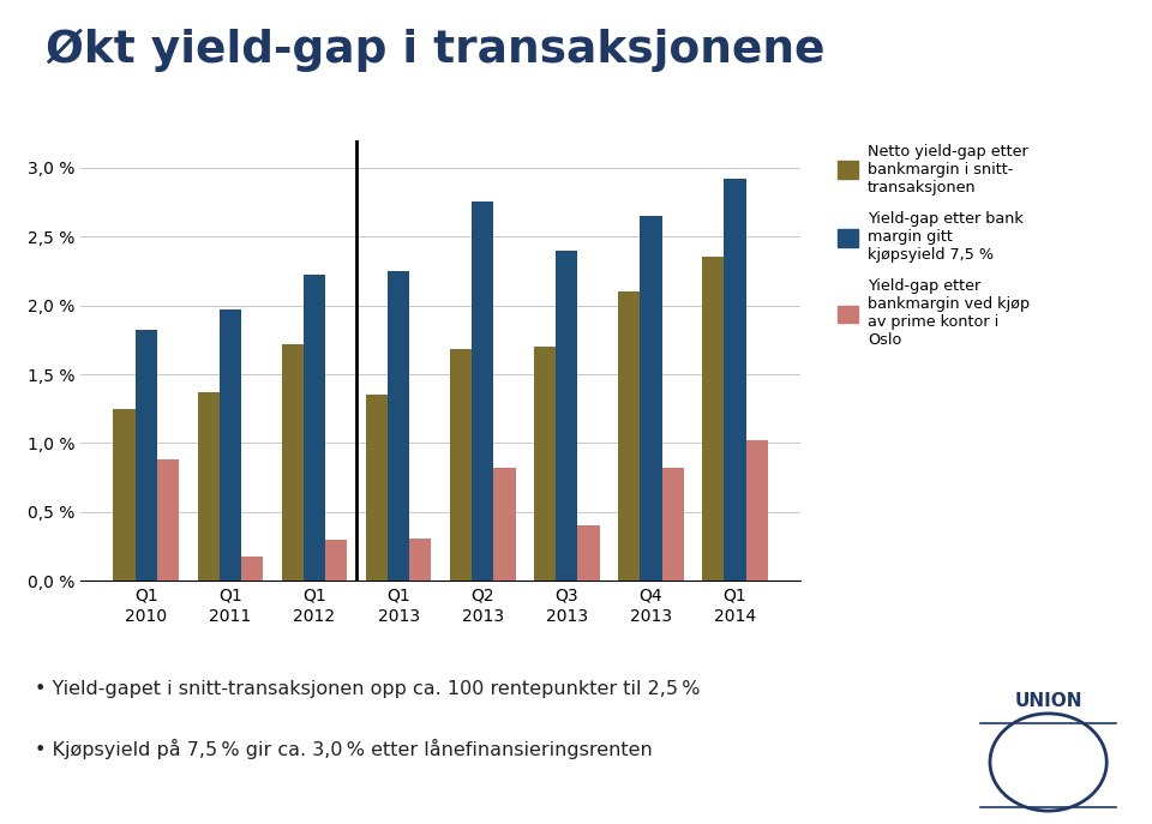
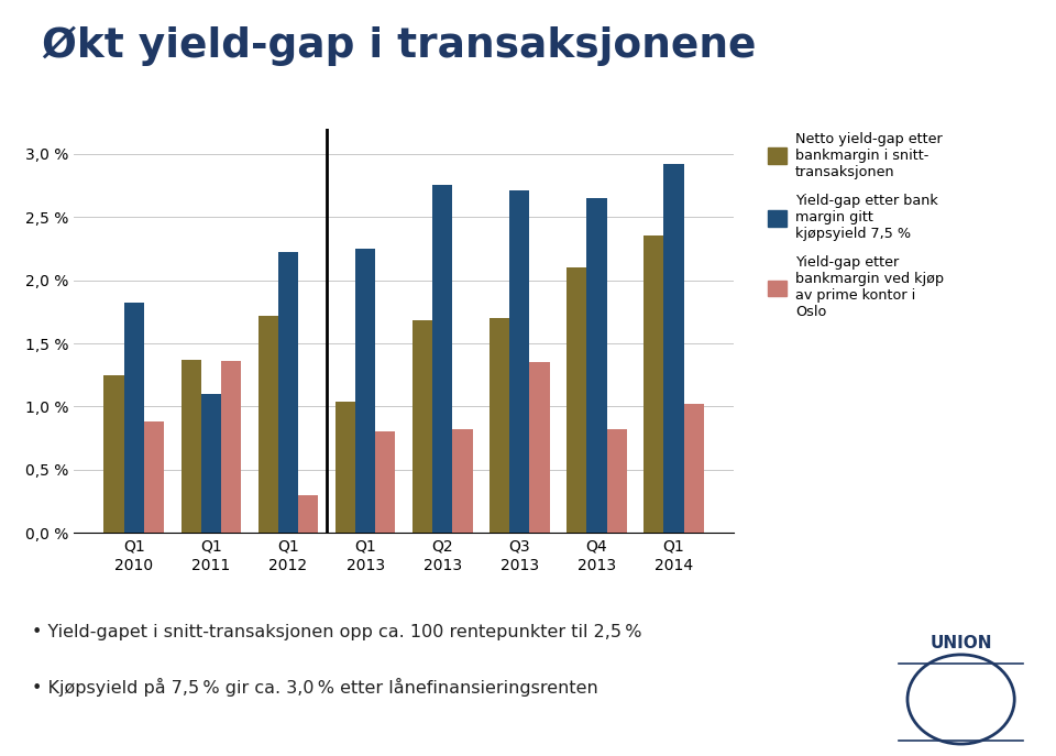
Yield-gap etter bank margin gitt kjøpsyield 7,5 %/Q1 2011: 1,97 % -> 1,10 %
Yield-gap etter bankmargin ved kjøp av prime kontor i Oslo/Q1 2011: 0,18 % -> 1,36 %
Netto yield-gap etter bankmargin i snitt- transaksjonen/Q1 2013: 1,35 % -> 1,04 %
Yield-gap etter bankmargin ved kjøp av prime kontor i Oslo/Q1 2013: 0,31 % -> 0,80 %
Yield-gap etter bank margin gitt kjøpsyield 7,5 %/Q3 2013: 2,40 % -> 2,71 %
Yield-gap etter bankmargin ved kjøp av prime kontor i Oslo/Q3 2013: 0,40 % -> 1,35 %
